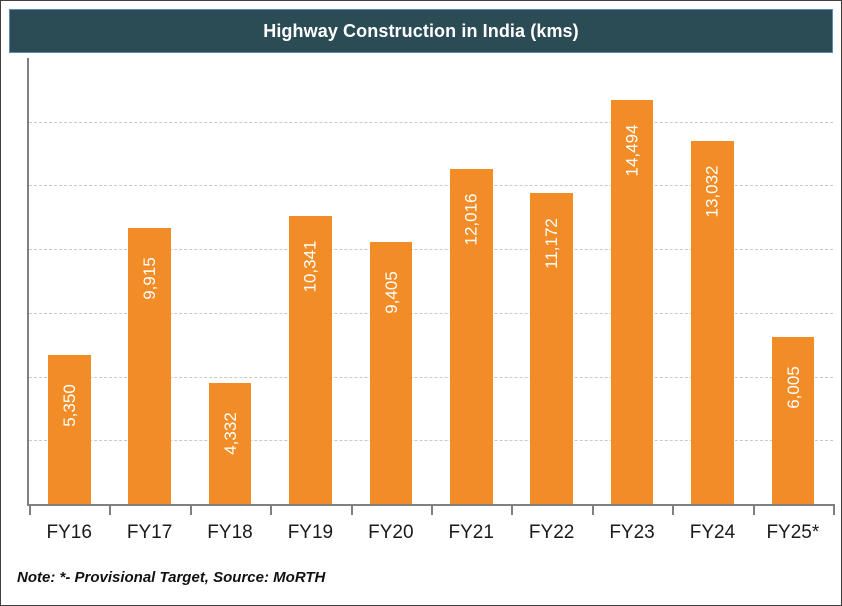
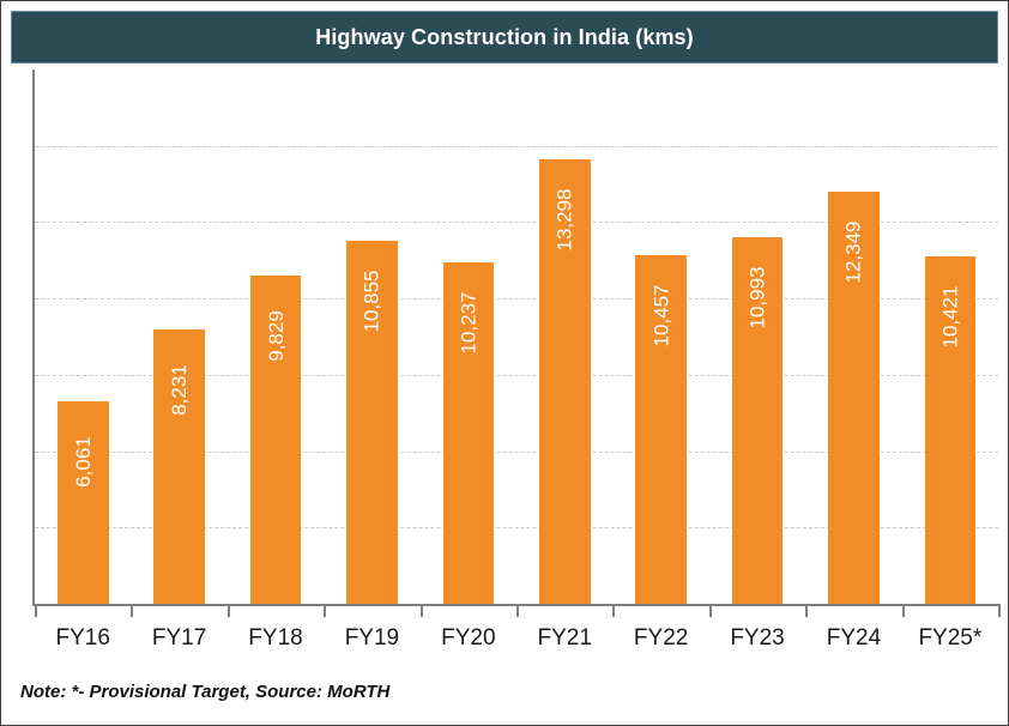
FY16: 5,350 -> 6,061
FY17: 9,915 -> 8,231
FY18: 4,332 -> 9,829
FY19: 10,341 -> 10,855
FY20: 9,405 -> 10,237
FY21: 12,016 -> 13,298
FY22: 11,172 -> 10,457
FY23: 14,494 -> 10,993
FY24: 13,032 -> 12,349
FY25*: 6,005 -> 10,421
